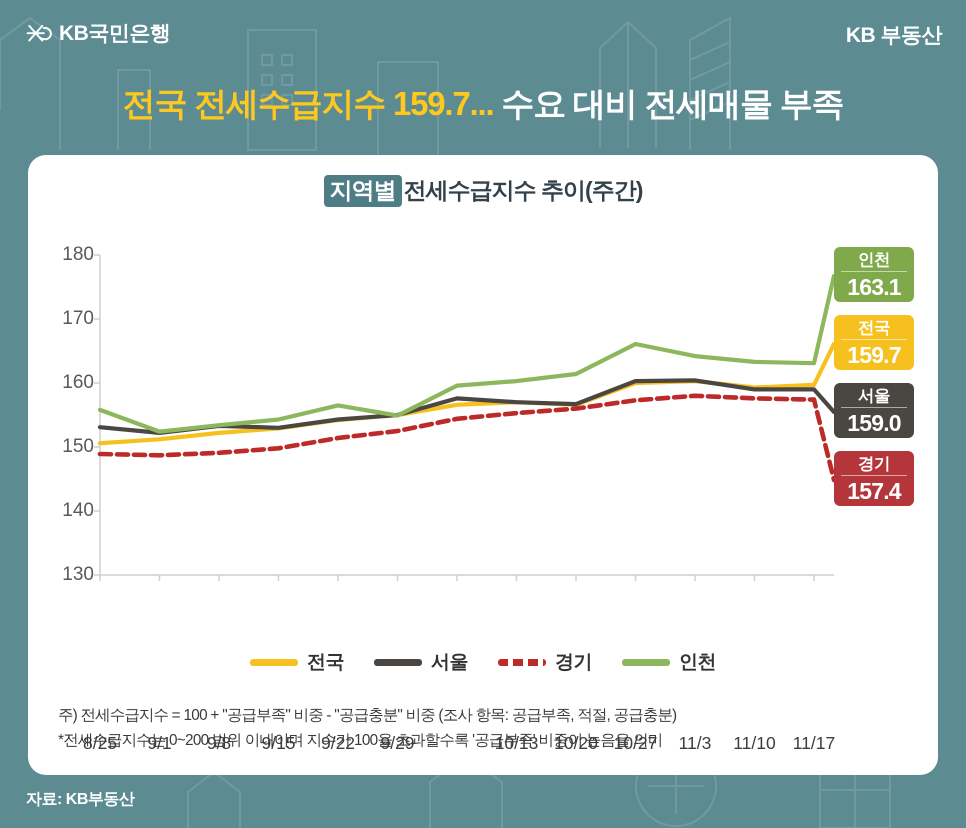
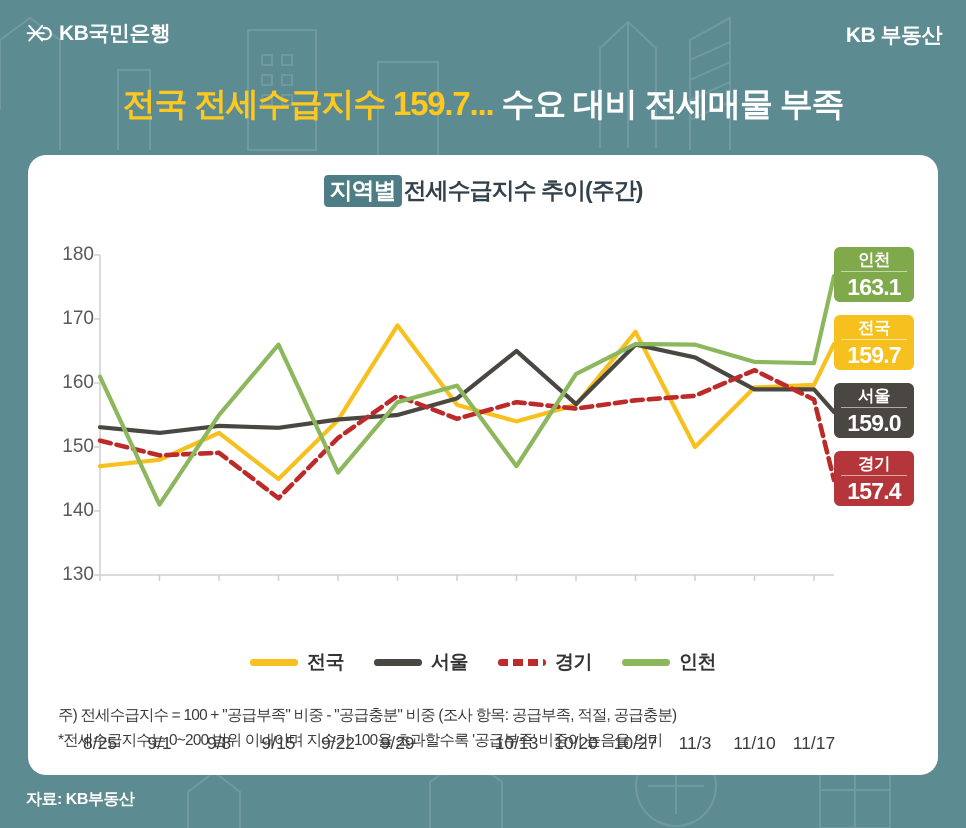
전국/8/25: 151 -> 147
경기/8/25: 149 -> 151
인천/8/25: 156 -> 161
전국/9/1: 151 -> 148
인천/9/1: 152 -> 141
인천/9/8: 153 -> 155
전국/9/15: 153 -> 145
경기/9/15: 150 -> 142
인천/9/15: 154 -> 166
인천/9/22: 156 -> 146
전국/9/29: 155 -> 169
경기/9/29: 152 -> 158
인천/9/29: 155 -> 157
전국/10/13: 157 -> 154
서울/10/13: 157 -> 165
경기/10/13: 155 -> 157
인천/10/13: 160 -> 147
전국/10/27: 160 -> 168
서울/10/27: 160 -> 166
전국/11/3: 160 -> 150
서울/11/3: 160 -> 164
인천/11/3: 164 -> 166
경기/11/10: 158 -> 162
